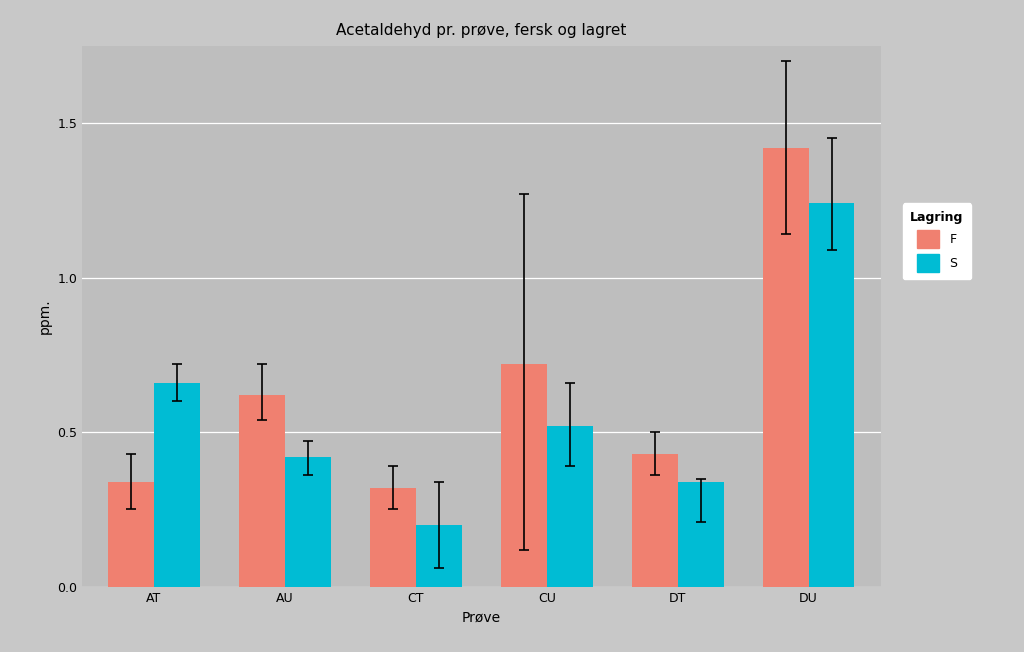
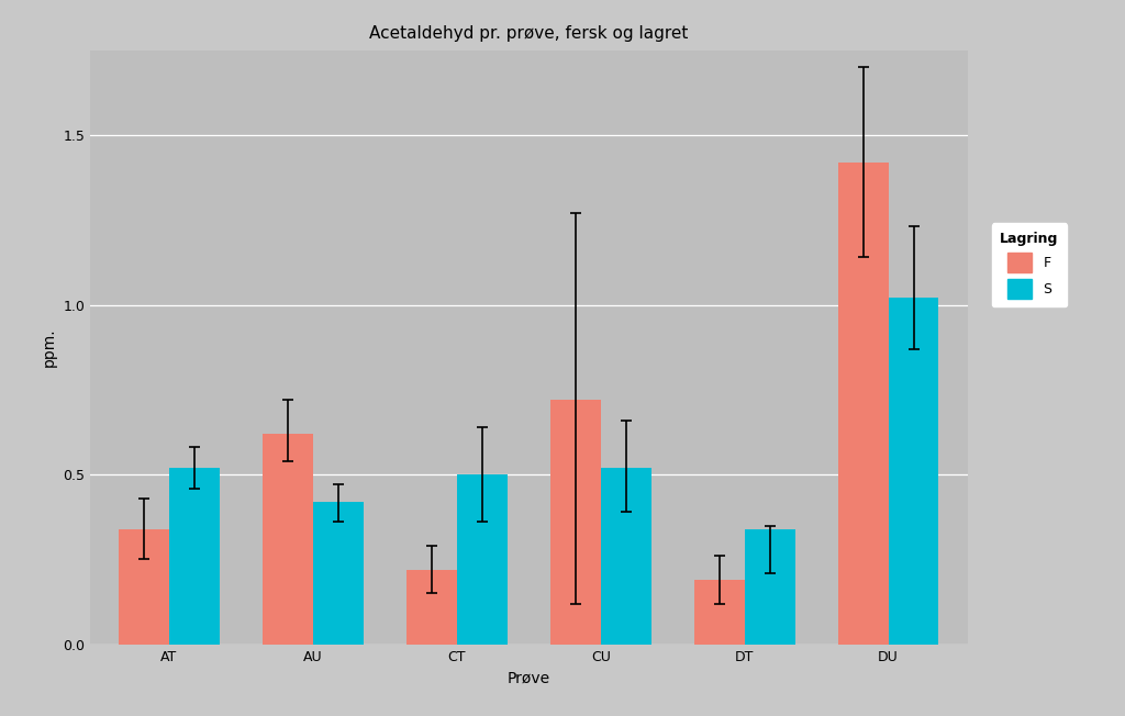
S/AT: 0.66 -> 0.52
F/CT: 0.32 -> 0.22
S/CT: 0.20 -> 0.50
F/DT: 0.43 -> 0.19
S/DU: 1.24 -> 1.02
